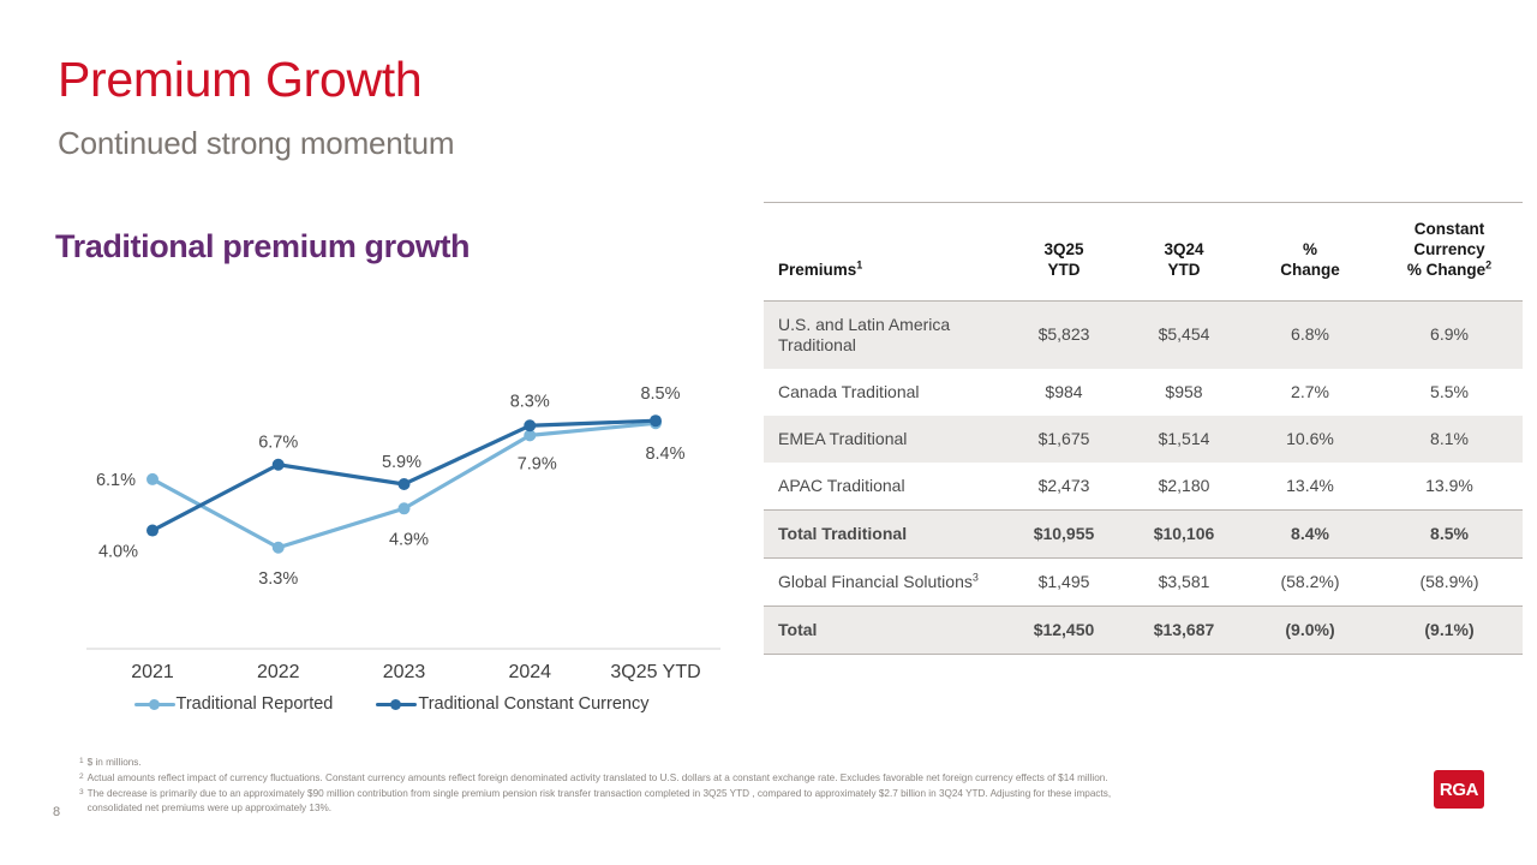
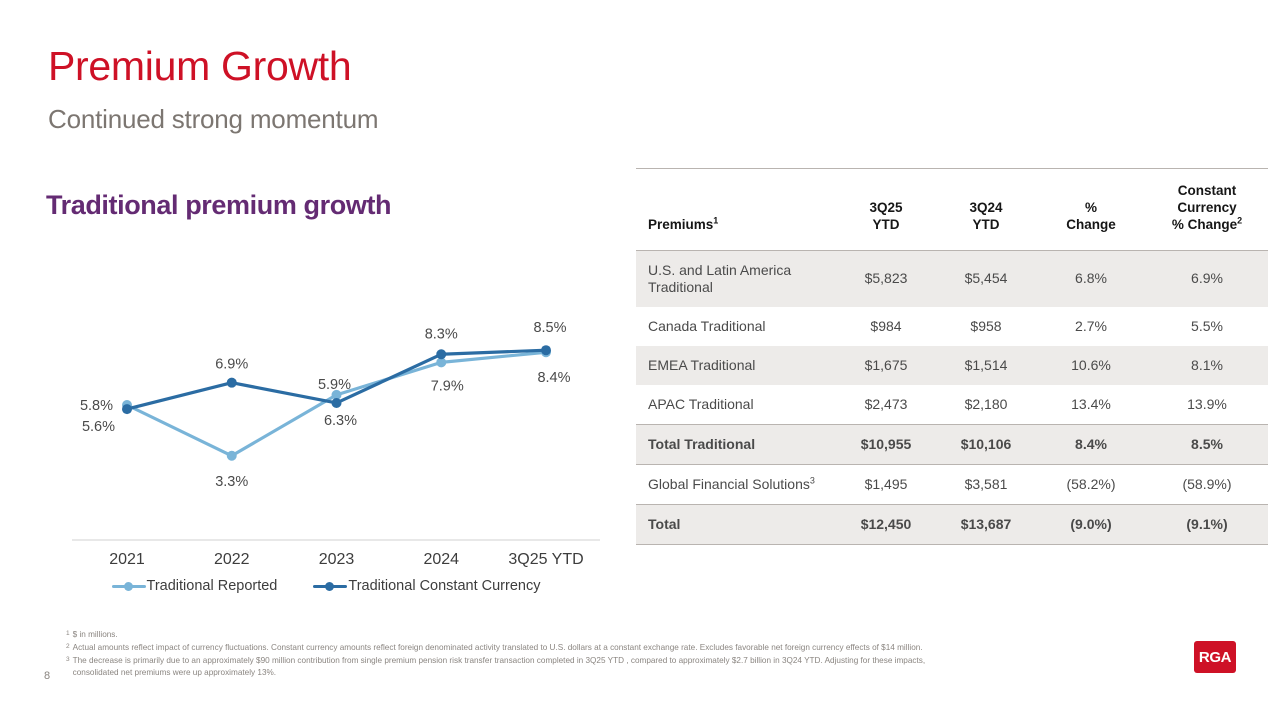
Traditional Reported/2021: 6.1% -> 5.8%
Traditional Constant Currency/2021: 4.0% -> 5.6%
Traditional Constant Currency/2022: 6.7% -> 6.9%
Traditional Reported/2023: 4.9% -> 6.3%
